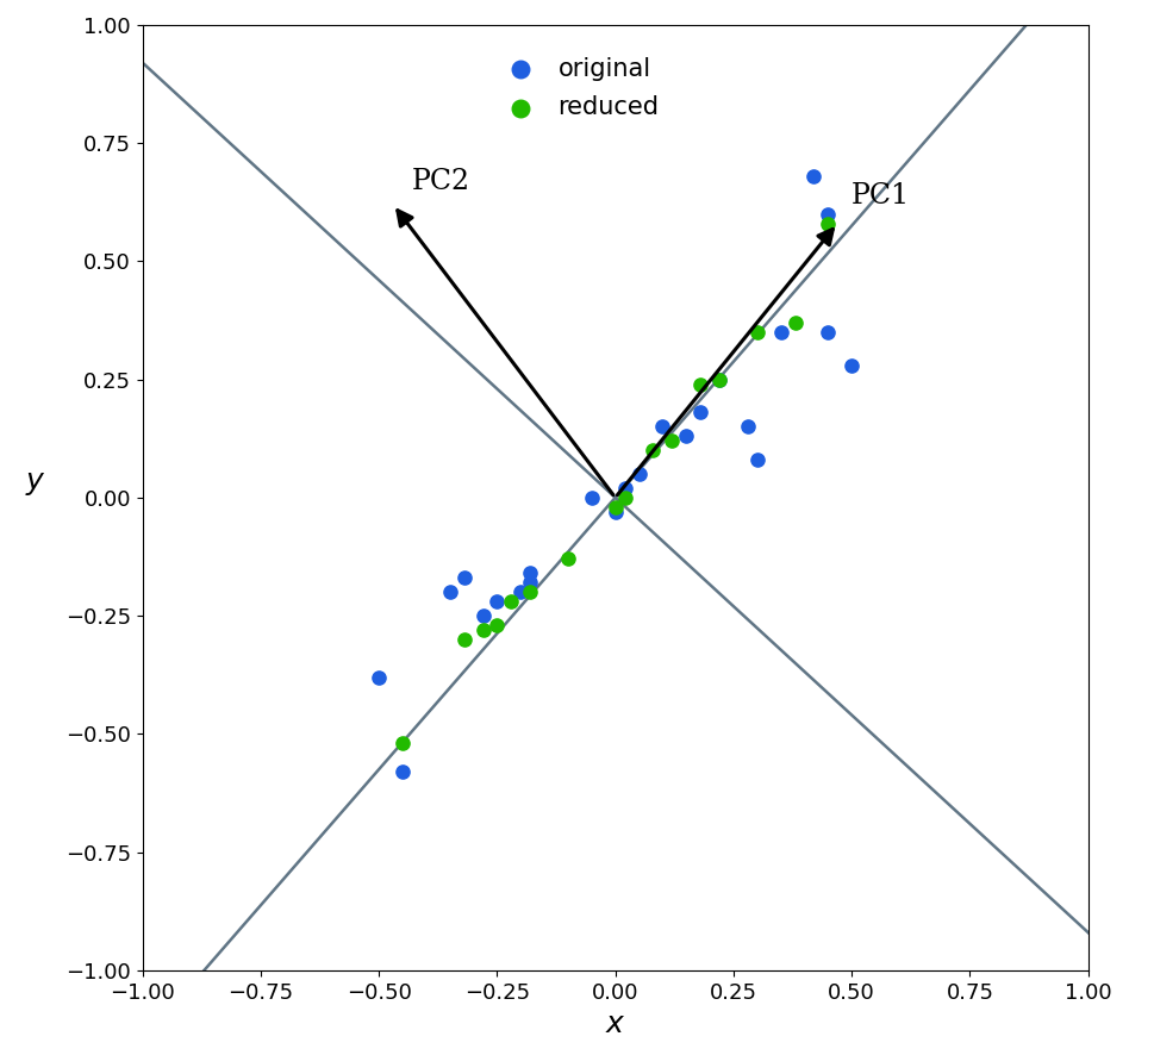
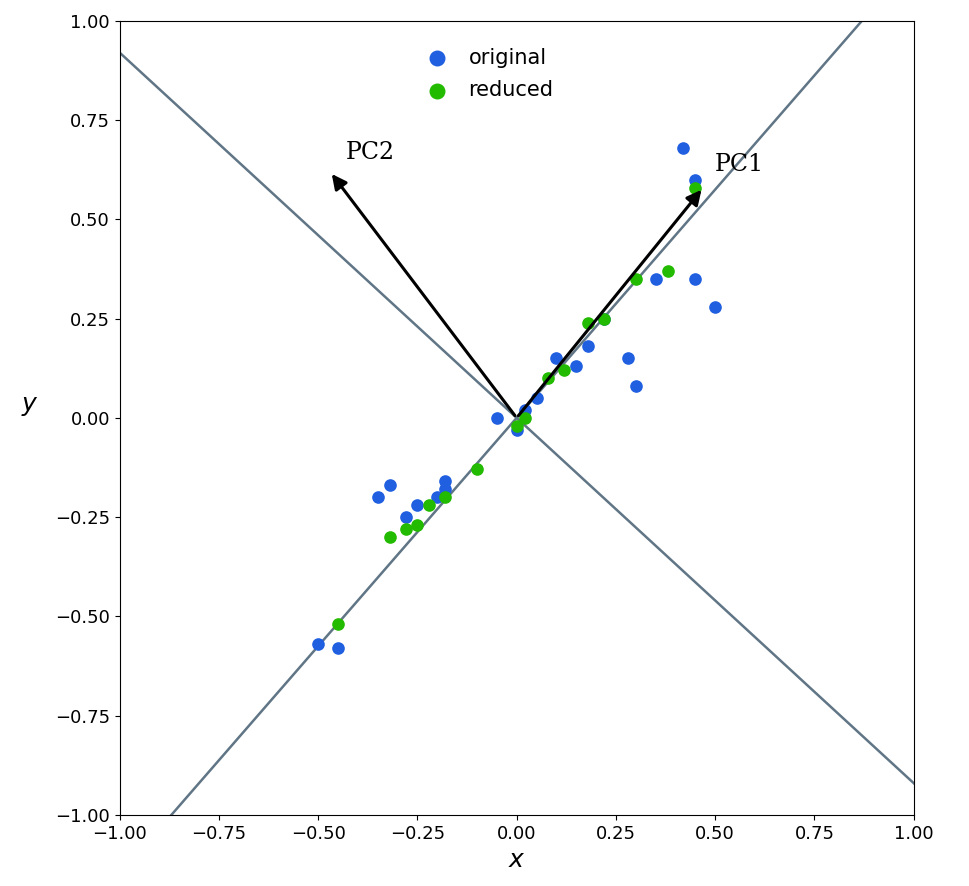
original/−0.50: -0.38 -> -0.57
